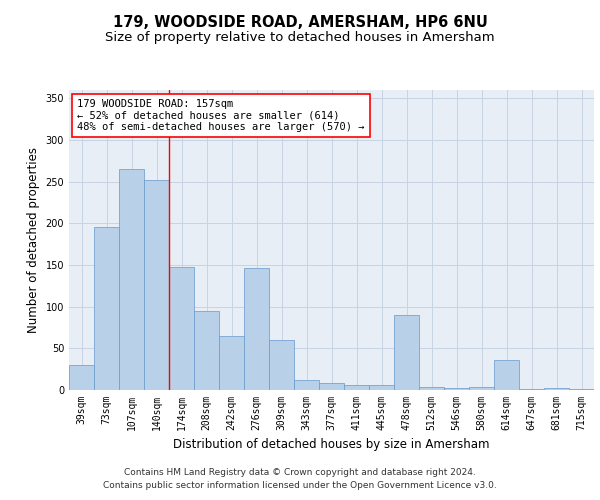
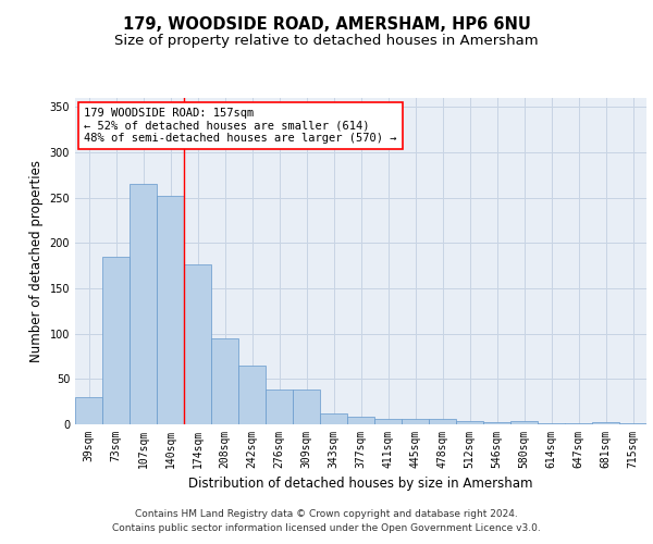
73sqm: 196 -> 185
174sqm: 148 -> 176
276sqm: 146 -> 39
309sqm: 60 -> 39
478sqm: 90 -> 6
614sqm: 36 -> 1
